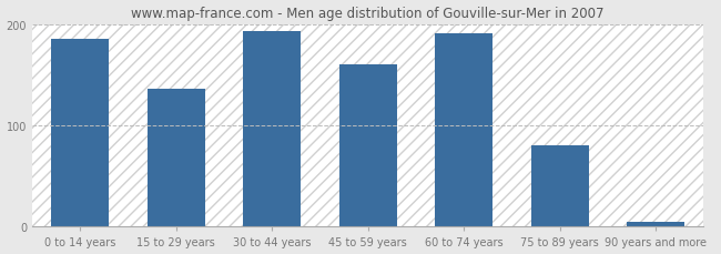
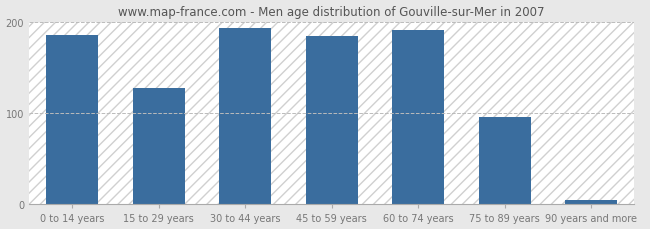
15 to 29 years: 136 -> 127
45 to 59 years: 160 -> 184
75 to 89 years: 80 -> 96
